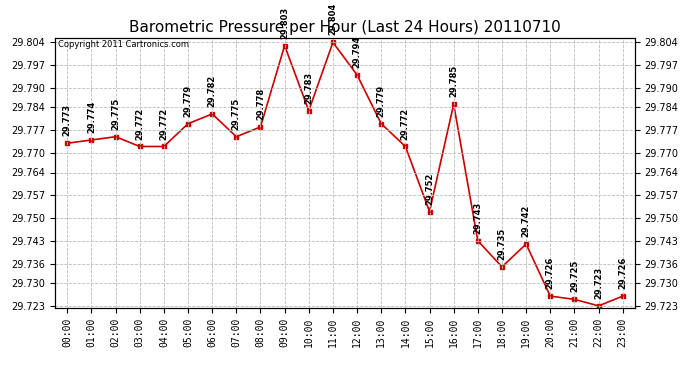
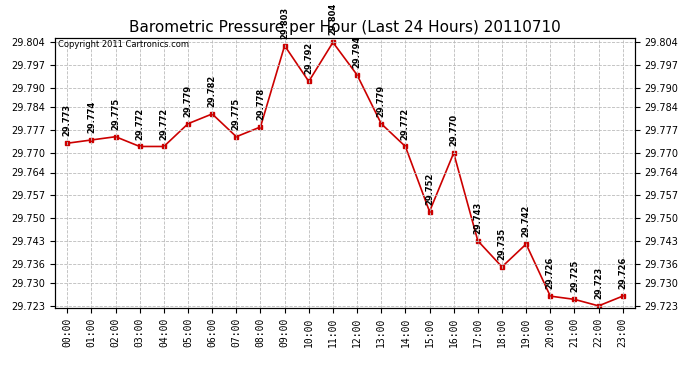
10:00: 29.783 -> 29.792
16:00: 29.785 -> 29.770
